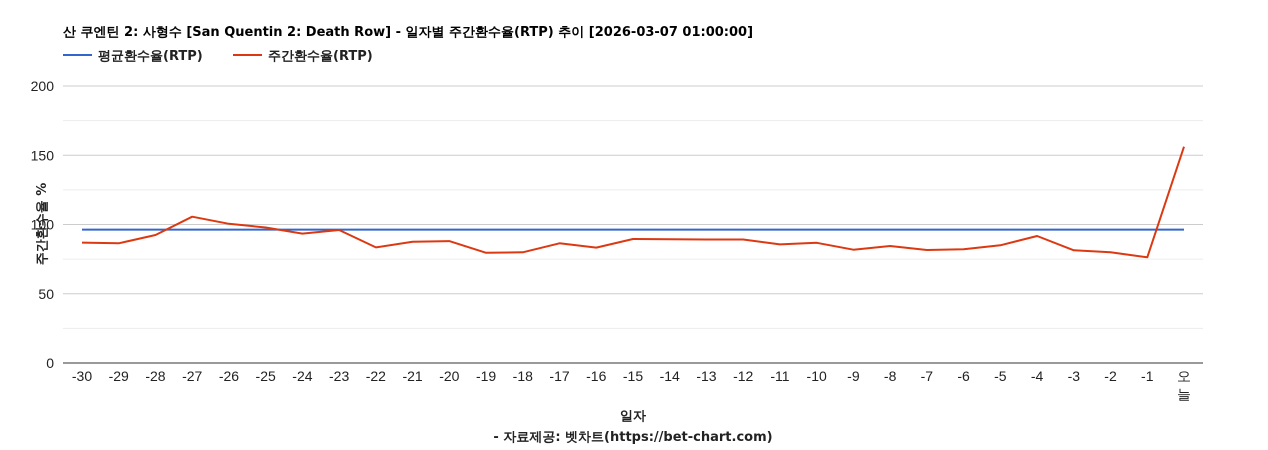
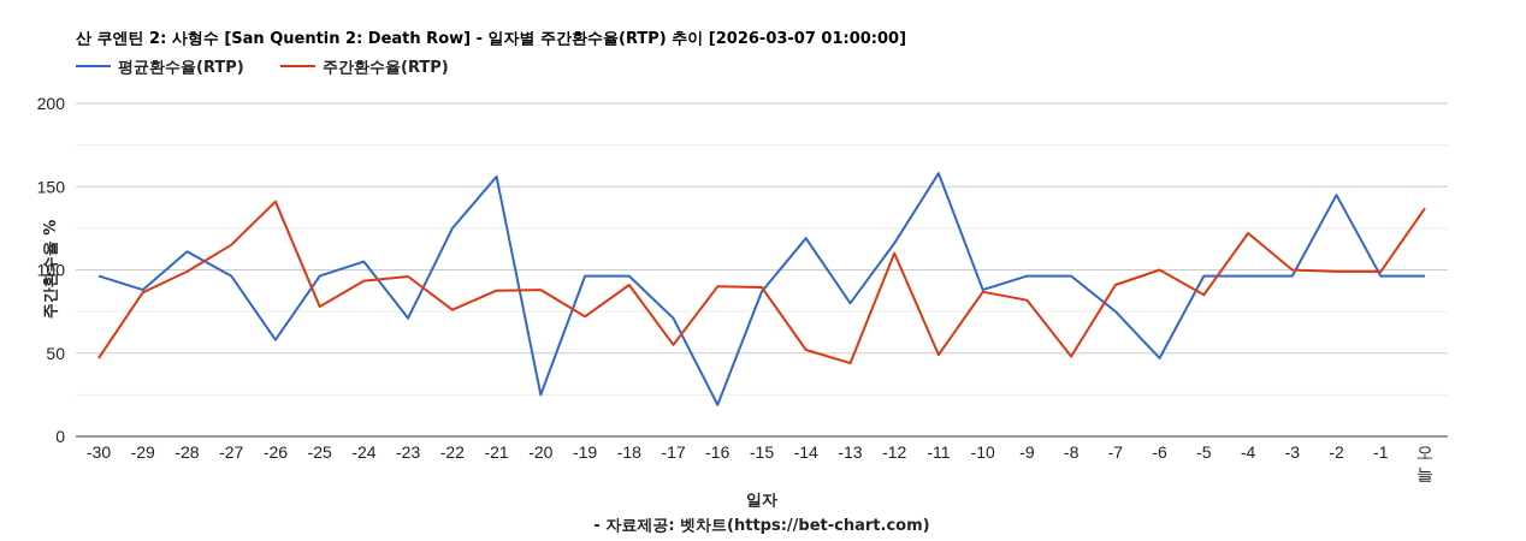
주간환수율(RTP)/-30: 87 -> 47
평균환수율(RTP)/-29: 96 -> 88
평균환수율(RTP)/-28: 96 -> 111
주간환수율(RTP)/-28: 92 -> 99
주간환수율(RTP)/-27: 106 -> 115
평균환수율(RTP)/-26: 96 -> 58
주간환수율(RTP)/-26: 100 -> 141
주간환수율(RTP)/-25: 98 -> 78
평균환수율(RTP)/-24: 96 -> 105
평균환수율(RTP)/-23: 96 -> 71
평균환수율(RTP)/-22: 96 -> 125
주간환수율(RTP)/-22: 84 -> 76
평균환수율(RTP)/-21: 96 -> 156
평균환수율(RTP)/-20: 96 -> 25
주간환수율(RTP)/-19: 80 -> 72
주간환수율(RTP)/-18: 80 -> 91
평균환수율(RTP)/-17: 96 -> 71
주간환수율(RTP)/-17: 86 -> 55
평균환수율(RTP)/-16: 96 -> 19
주간환수율(RTP)/-16: 83 -> 90
평균환수율(RTP)/-15: 96 -> 87
평균환수율(RTP)/-14: 96 -> 119
주간환수율(RTP)/-14: 89 -> 52
평균환수율(RTP)/-13: 96 -> 80
주간환수율(RTP)/-13: 89 -> 44
평균환수율(RTP)/-12: 96 -> 116
주간환수율(RTP)/-12: 89 -> 110
평균환수율(RTP)/-11: 96 -> 158
주간환수율(RTP)/-11: 86 -> 49
평균환수율(RTP)/-10: 96 -> 88
주간환수율(RTP)/-8: 84 -> 48
평균환수율(RTP)/-7: 96 -> 75
주간환수율(RTP)/-7: 82 -> 91
평균환수율(RTP)/-6: 96 -> 47
주간환수율(RTP)/-6: 82 -> 100
주간환수율(RTP)/-4: 92 -> 122
주간환수율(RTP)/-3: 81 -> 100
평균환수율(RTP)/-2: 96 -> 145
주간환수율(RTP)/-2: 80 -> 99
주간환수율(RTP)/-1: 76 -> 99
주간환수율(RTP)/오늘: 156 -> 137
